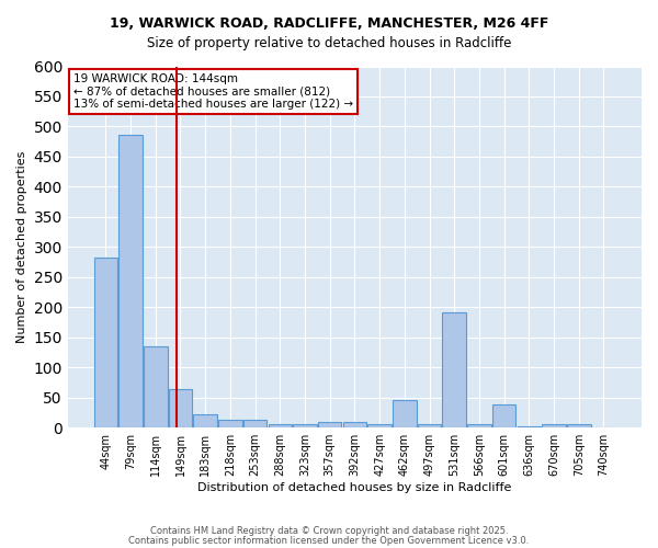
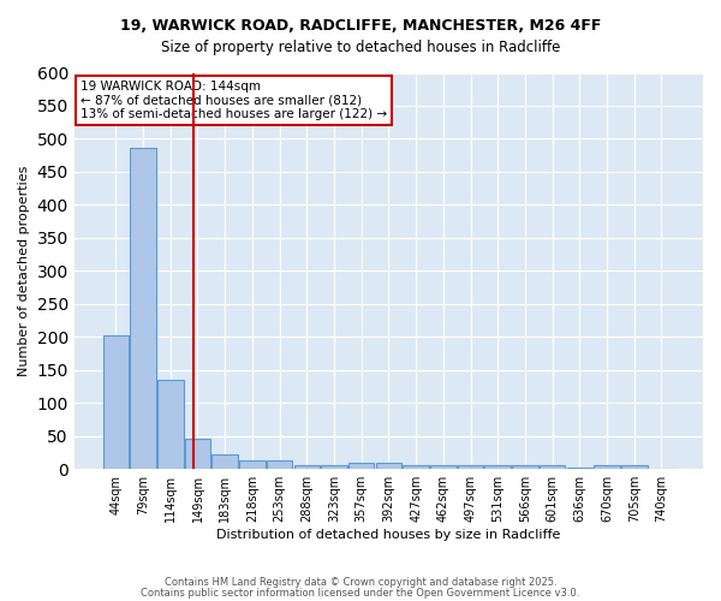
44sqm: 282 -> 203
149sqm: 64 -> 46
462sqm: 46 -> 5
531sqm: 192 -> 5
601sqm: 38 -> 5
